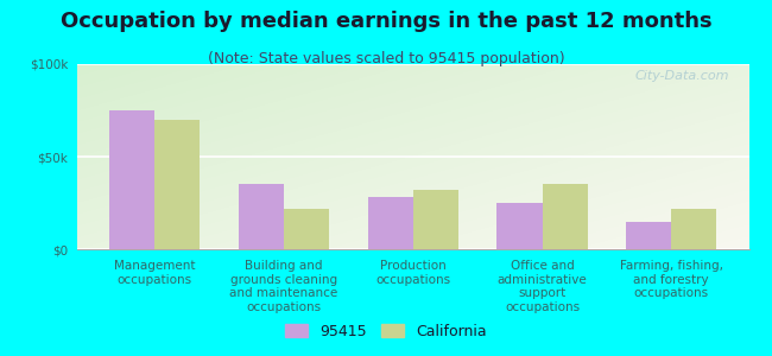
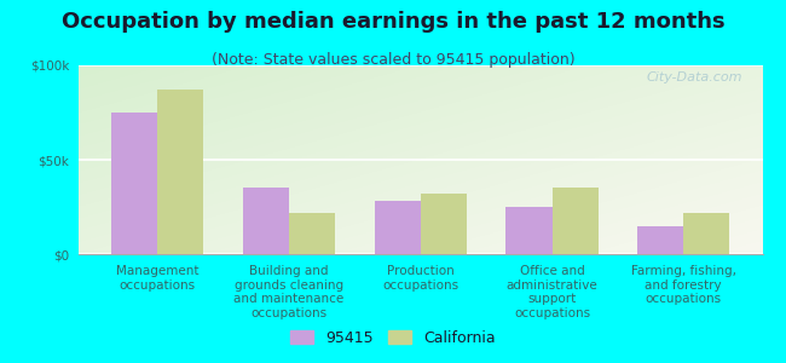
California/Management occupations: $70k -> $87k
